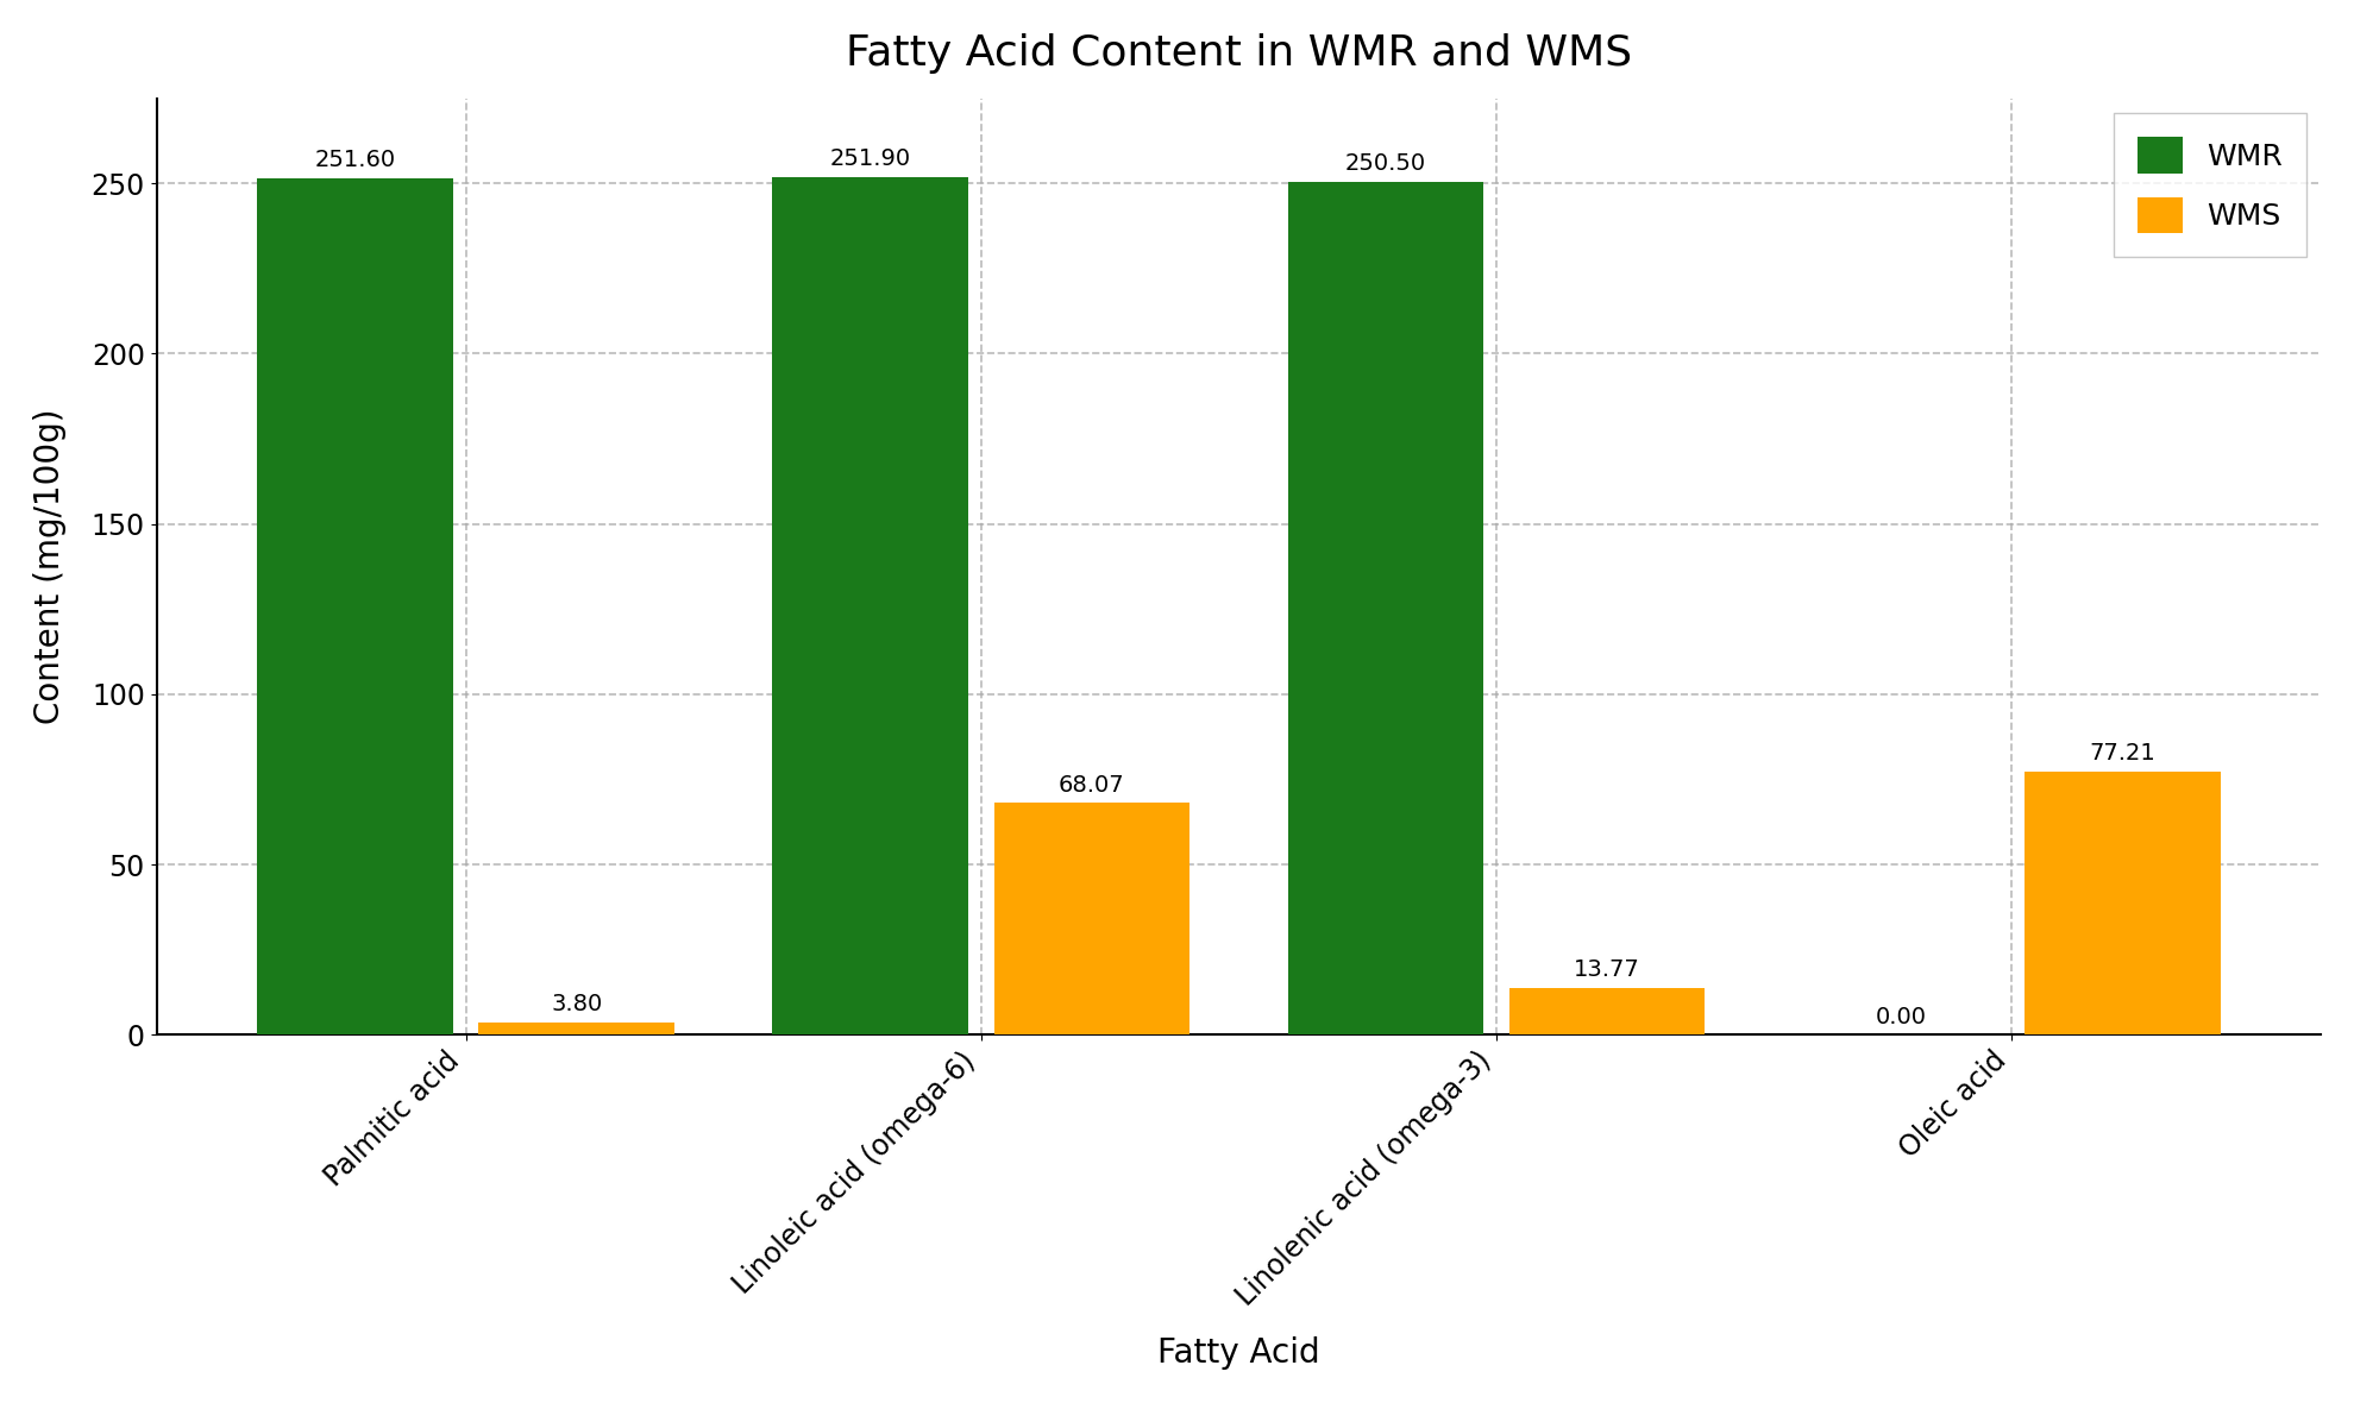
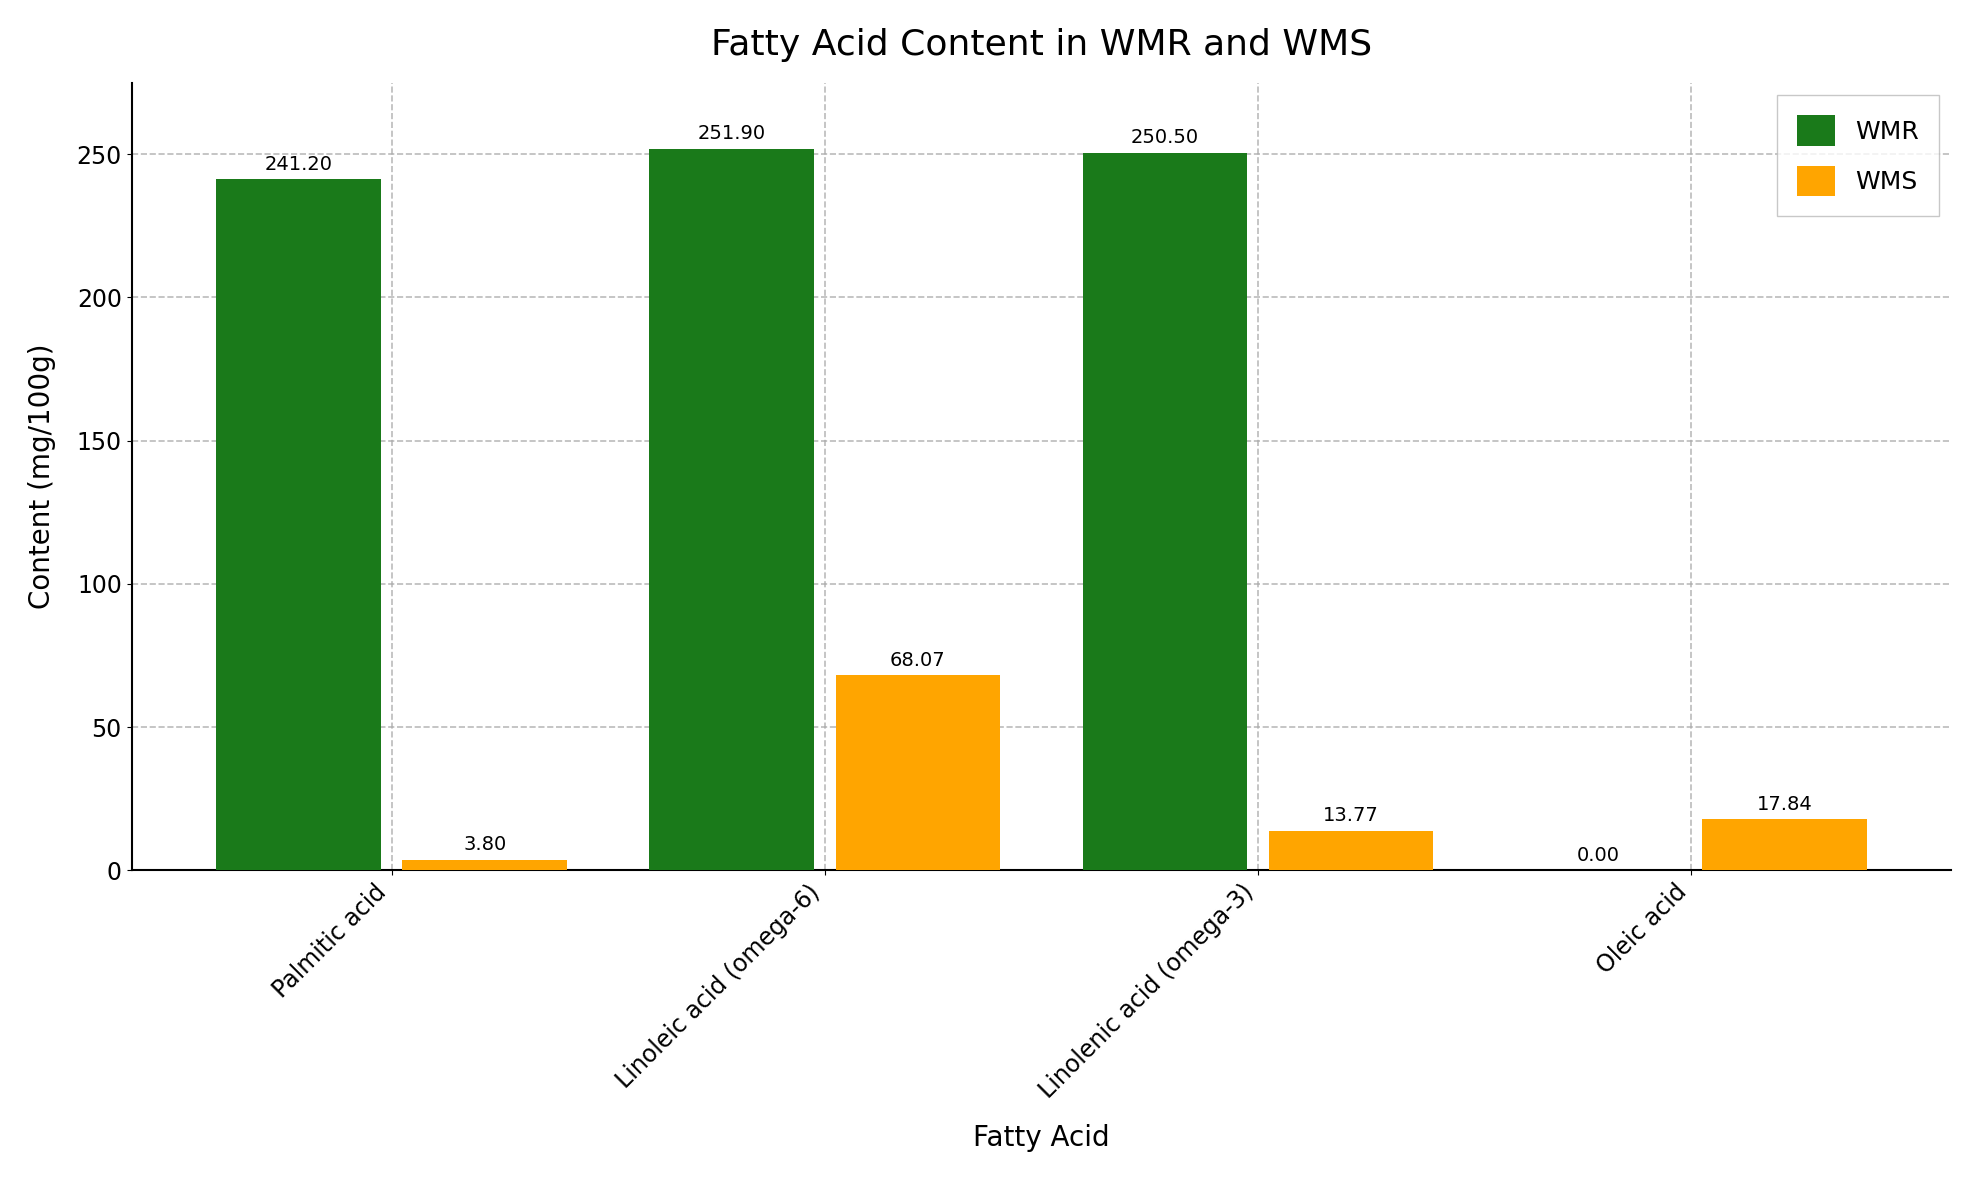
WMR/Palmitic acid: 251.60 -> 241.20
WMS/Oleic acid: 77.21 -> 17.84
